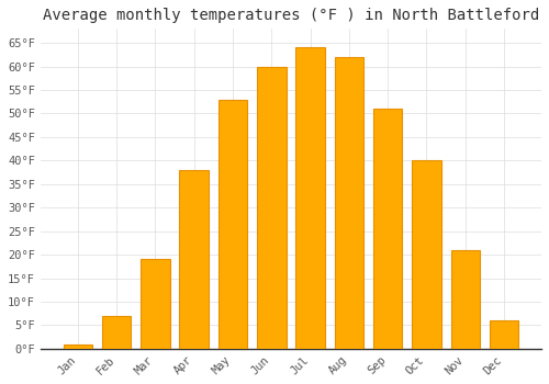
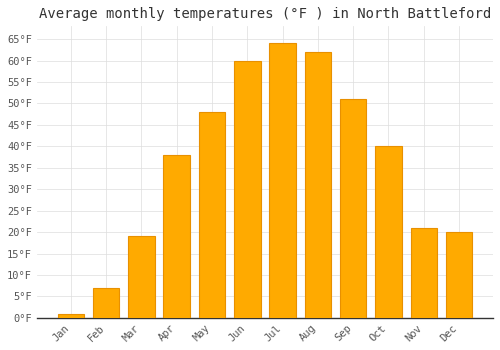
May: 53°F -> 48°F
Dec: 6°F -> 20°F
